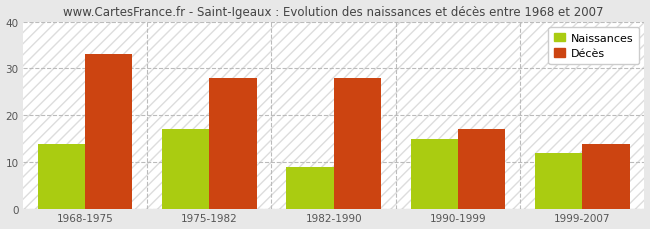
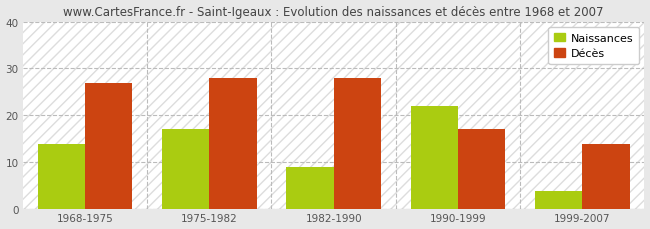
Décès/1968-1975: 33 -> 27
Naissances/1990-1999: 15 -> 22
Naissances/1999-2007: 12 -> 4
